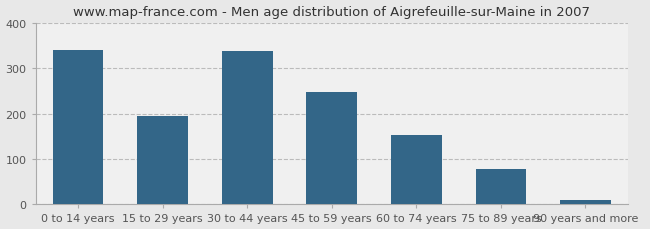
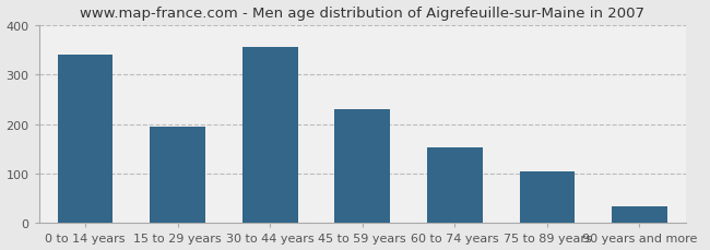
30 to 44 years: 338 -> 355
45 to 59 years: 247 -> 230
75 to 89 years: 78 -> 105
90 years and more: 10 -> 35
